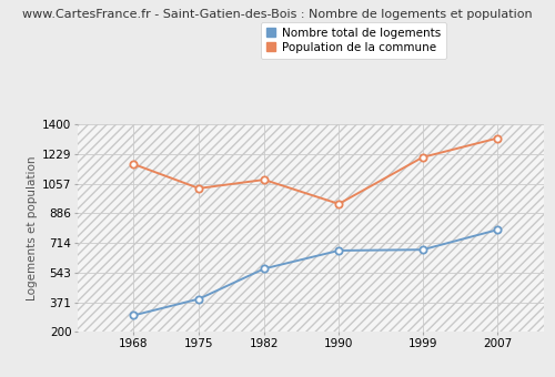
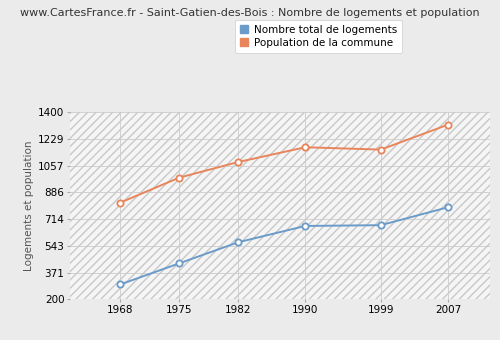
Population de la commune/1968: 1170 -> 820
Nombre total de logements/1975: 390 -> 430
Population de la commune/1975: 1030 -> 980
Population de la commune/1990: 940 -> 1180
Population de la commune/1999: 1210 -> 1160
